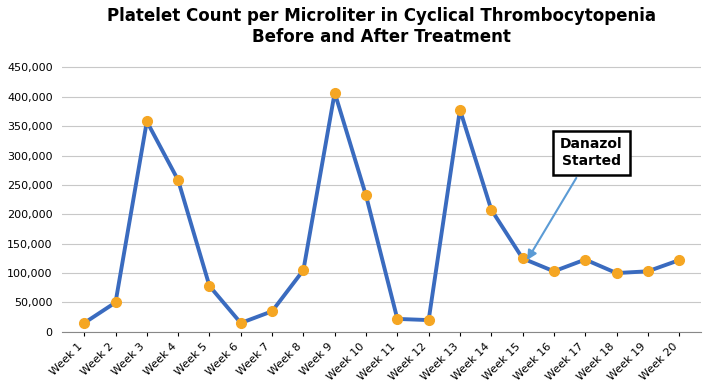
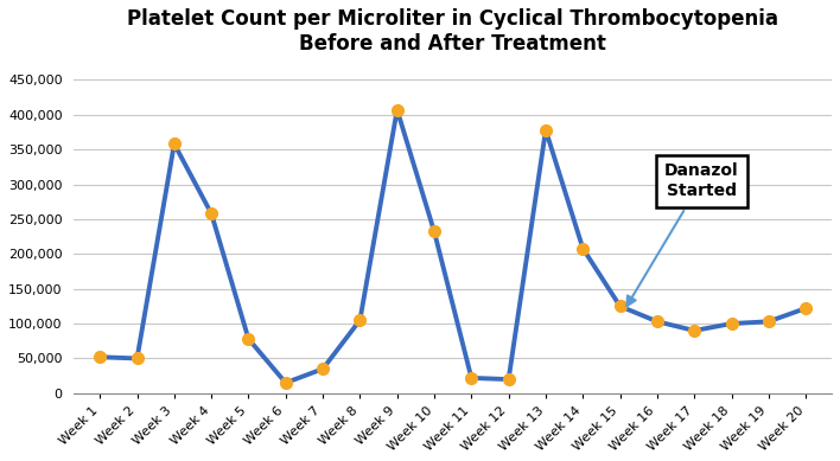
Week 1: 15,000 -> 52,000
Week 17: 123,000 -> 90,000
